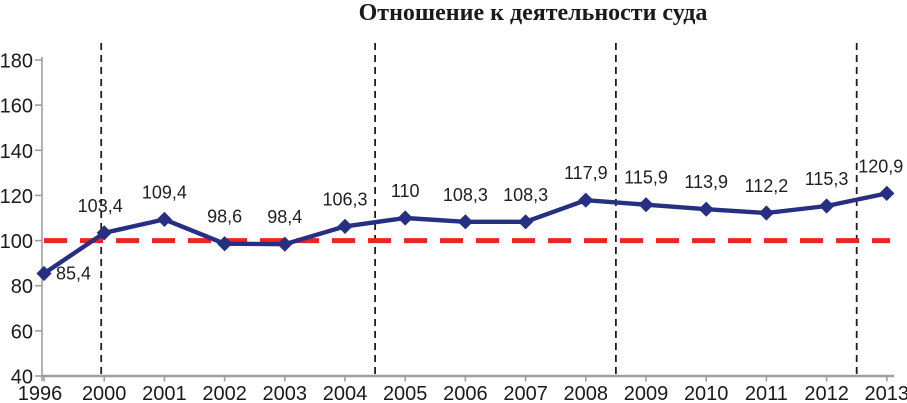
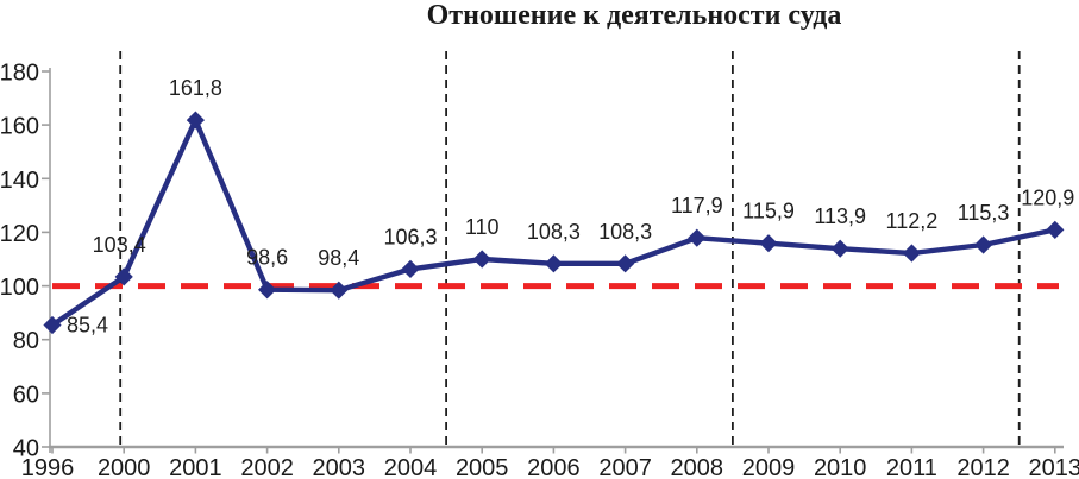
2001: 109,4 -> 161,8
